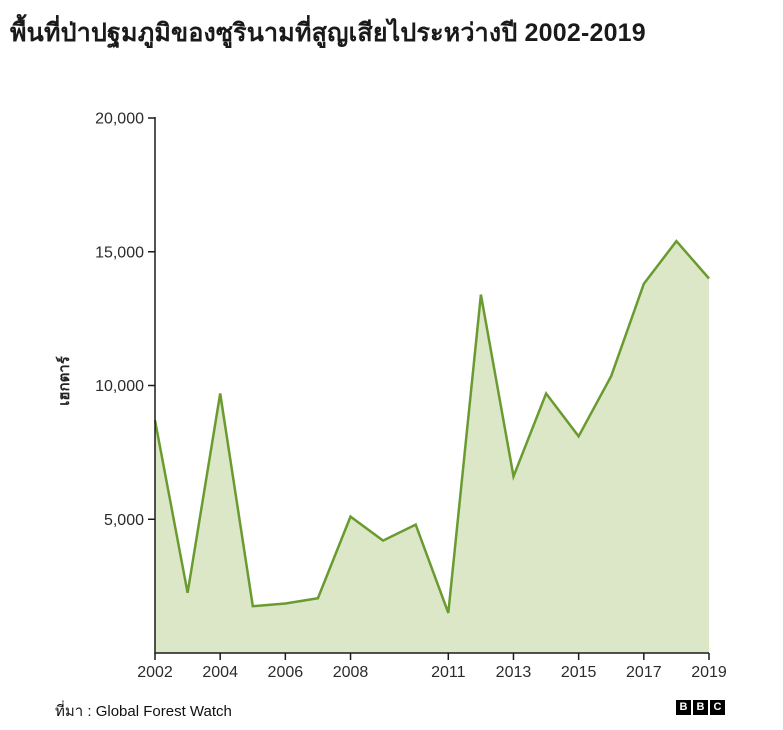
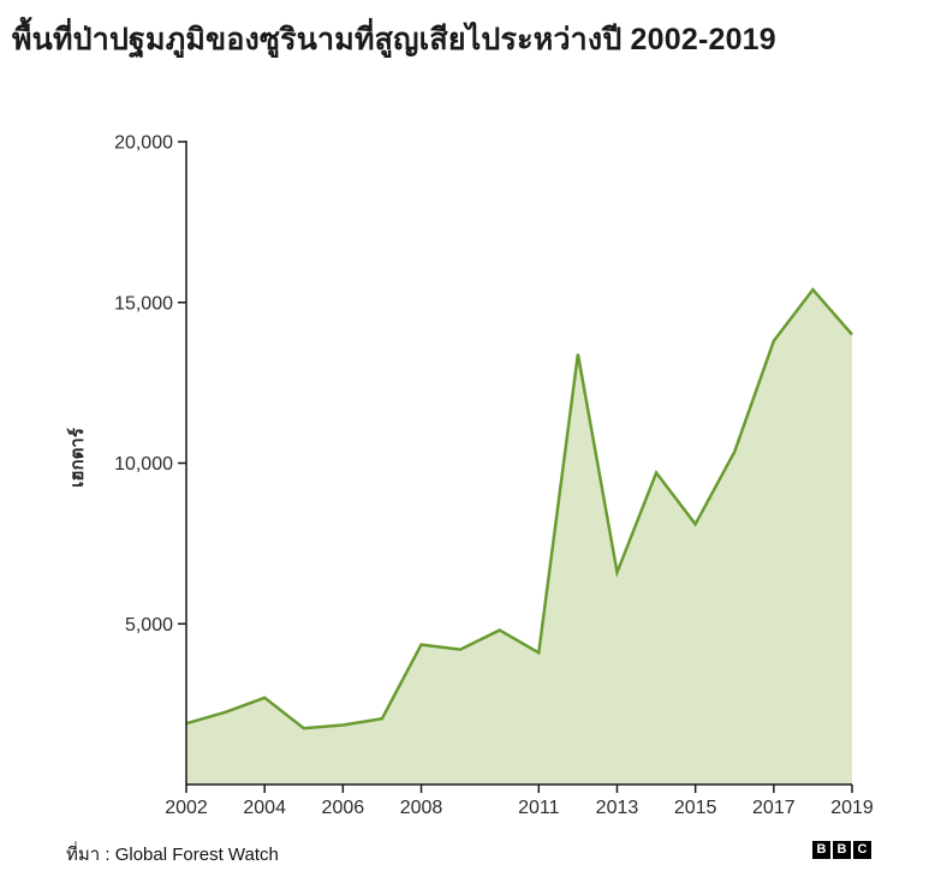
2002: 8700 -> 1900
2004: 9700 -> 2700
2008: 5100 -> 4400
2011: 1500 -> 4100
